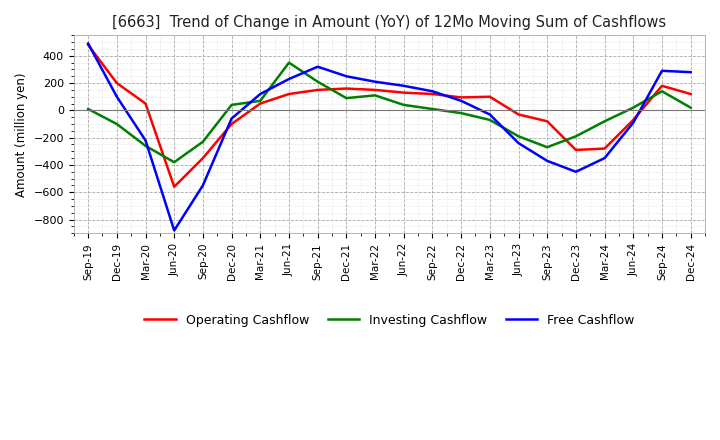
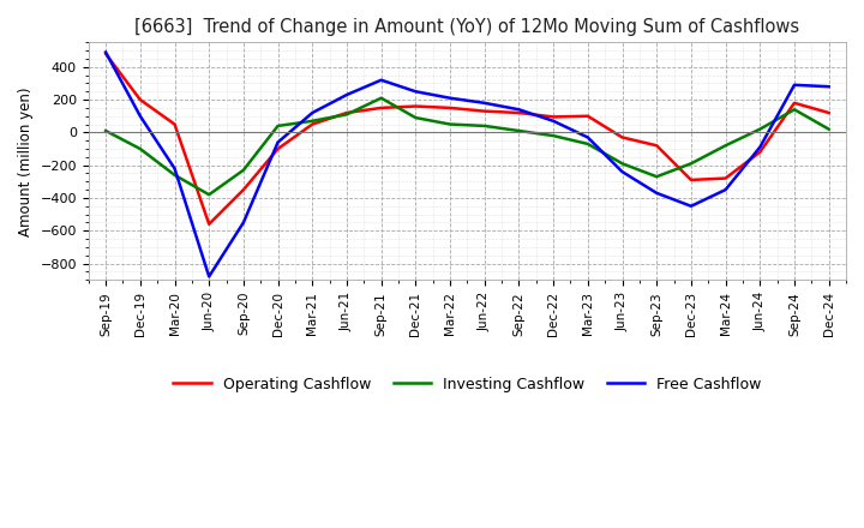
Investing Cashflow/Jun-21: 350 -> 110
Investing Cashflow/Mar-22: 110 -> 50
Operating Cashflow/Jun-24: -70 -> -120
